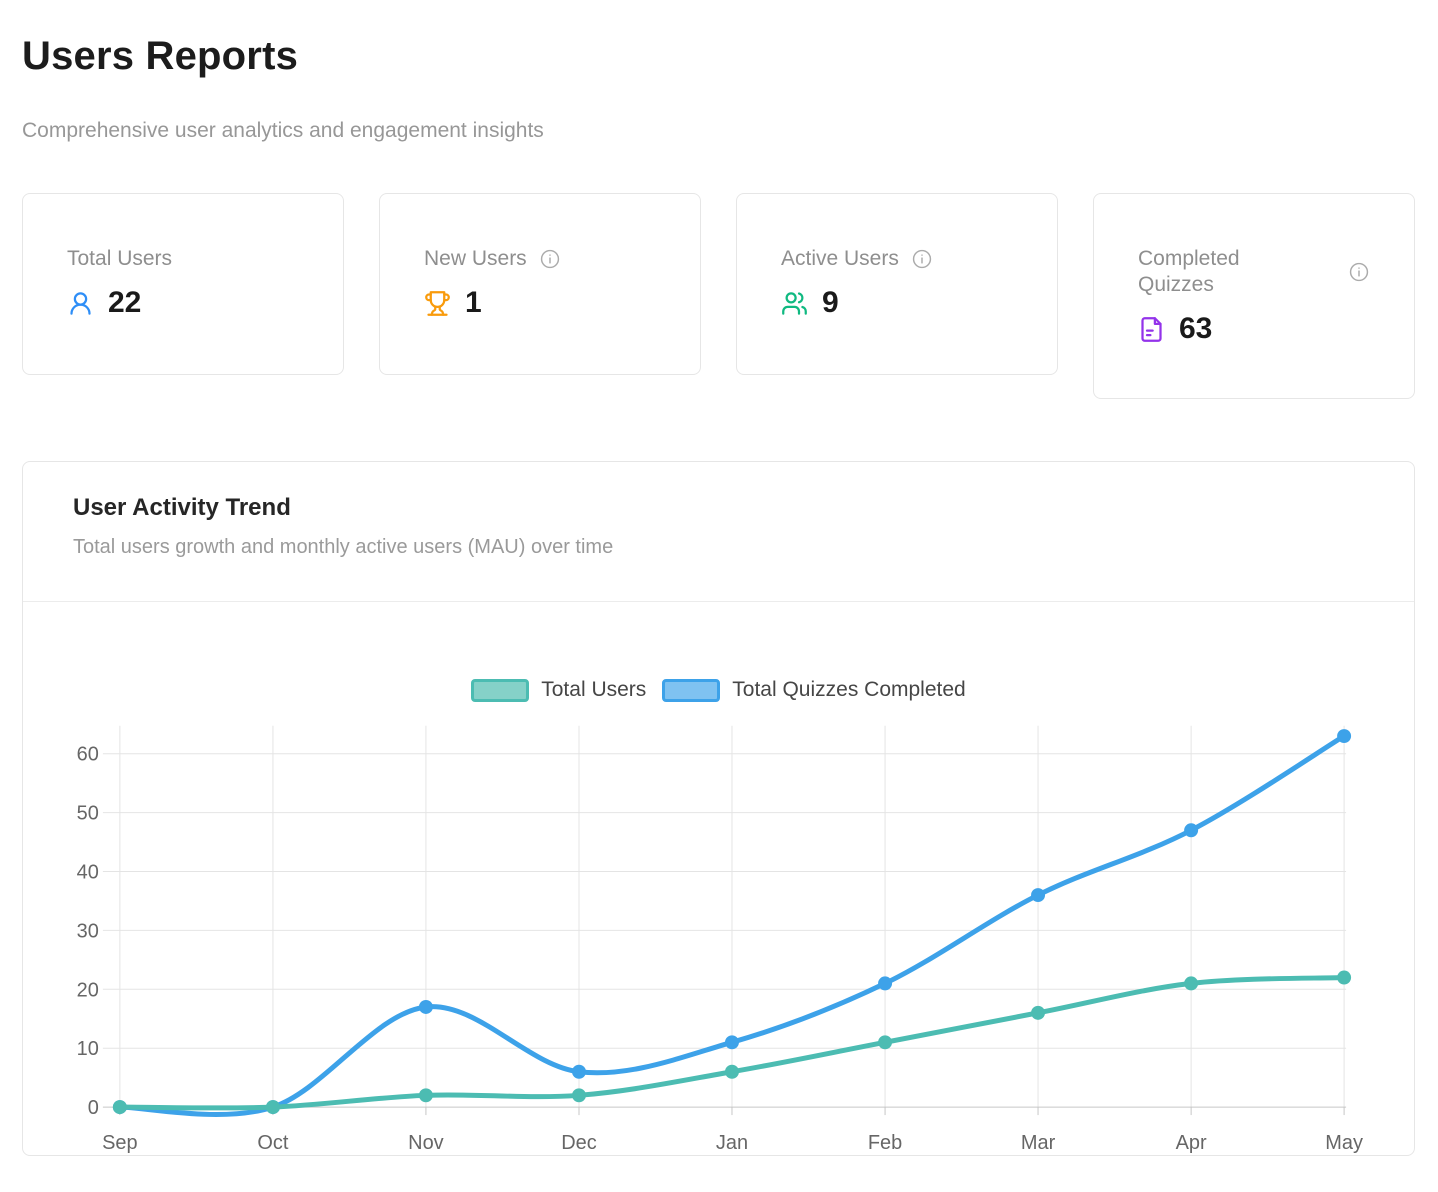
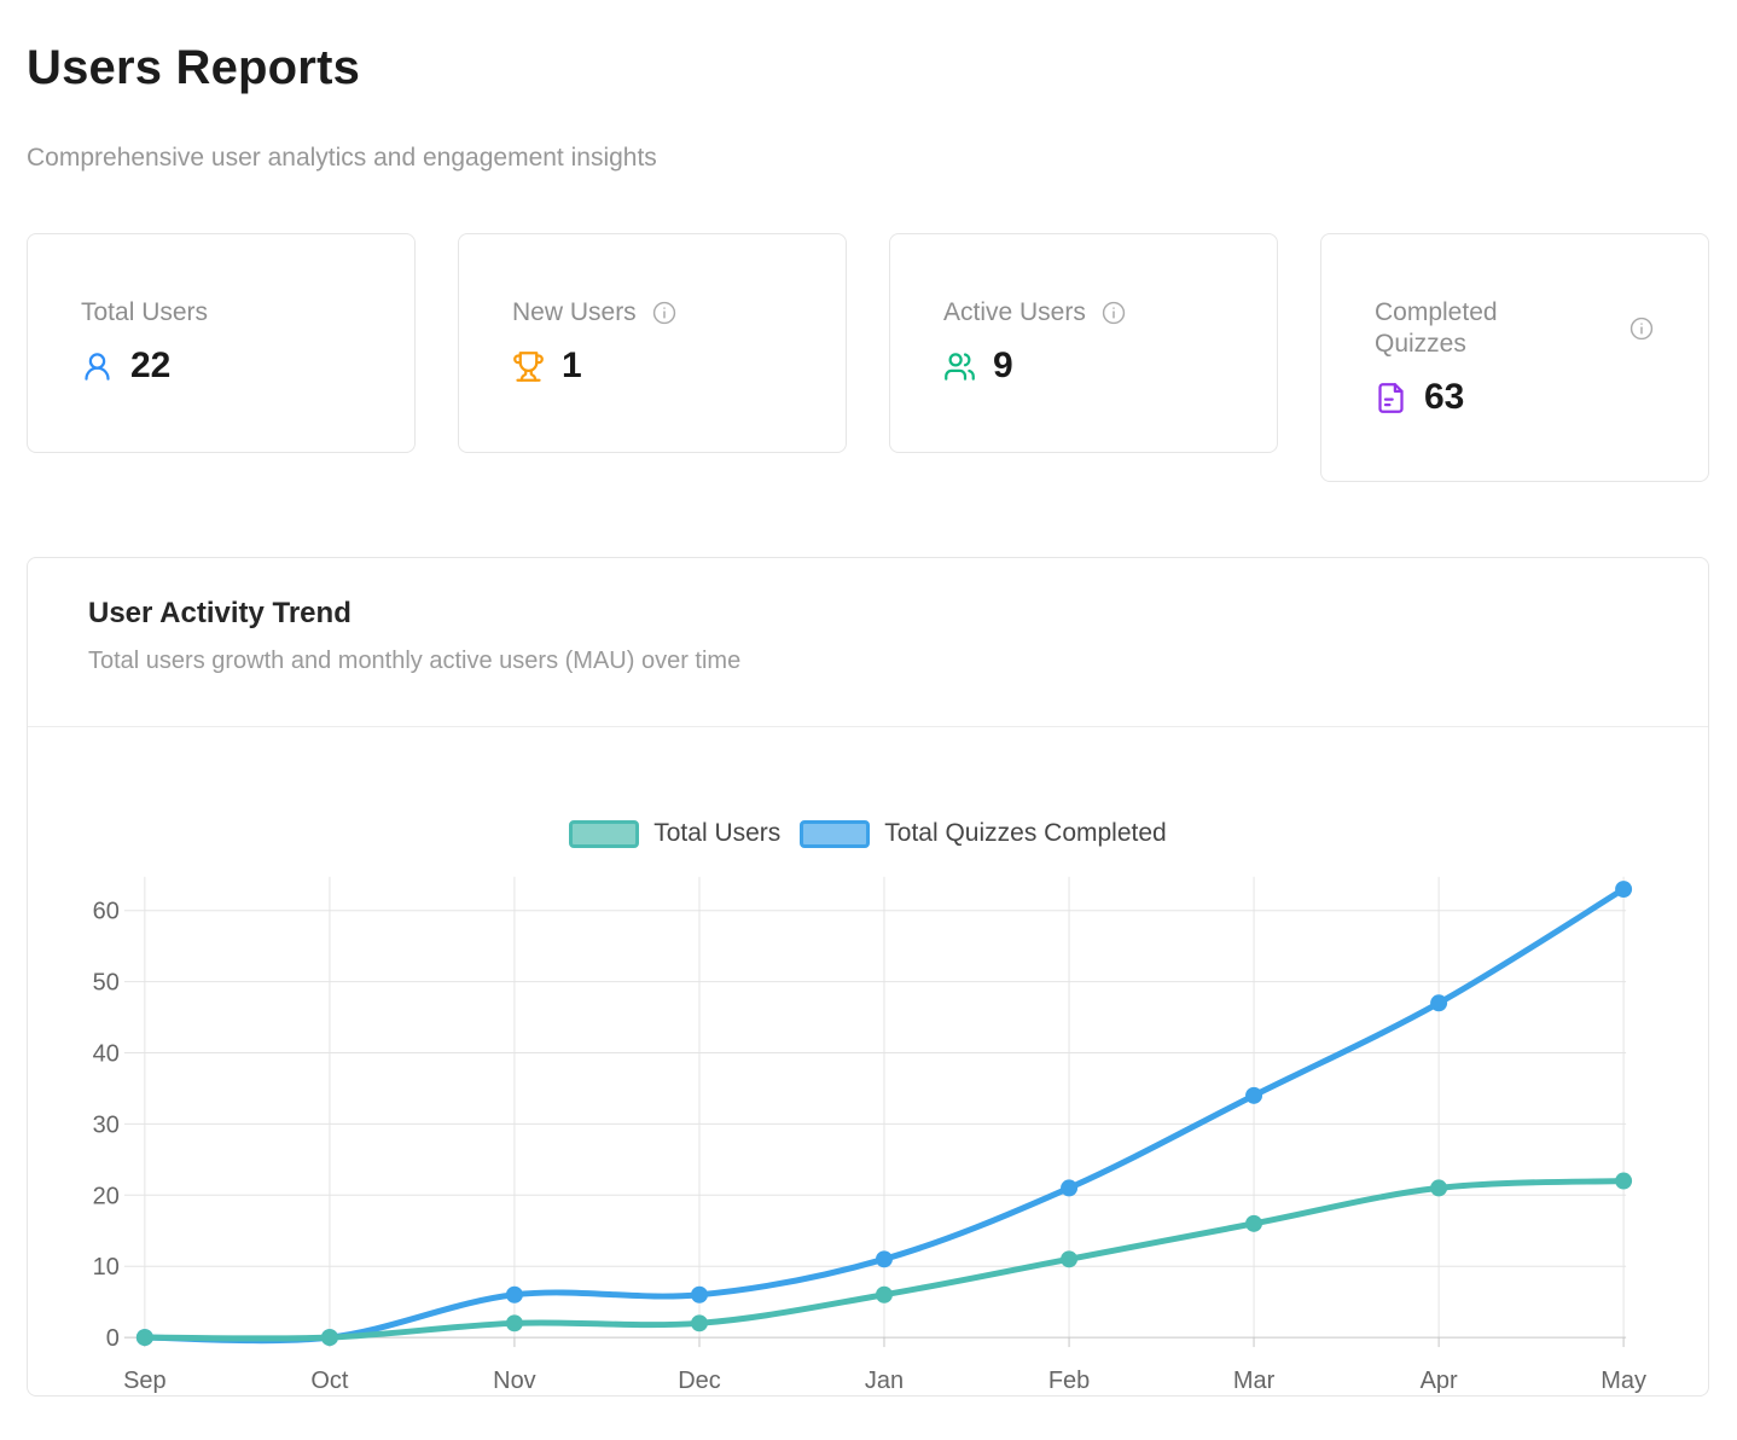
Total Quizzes Completed/Nov: 17 -> 6
Total Quizzes Completed/Mar: 36 -> 34
